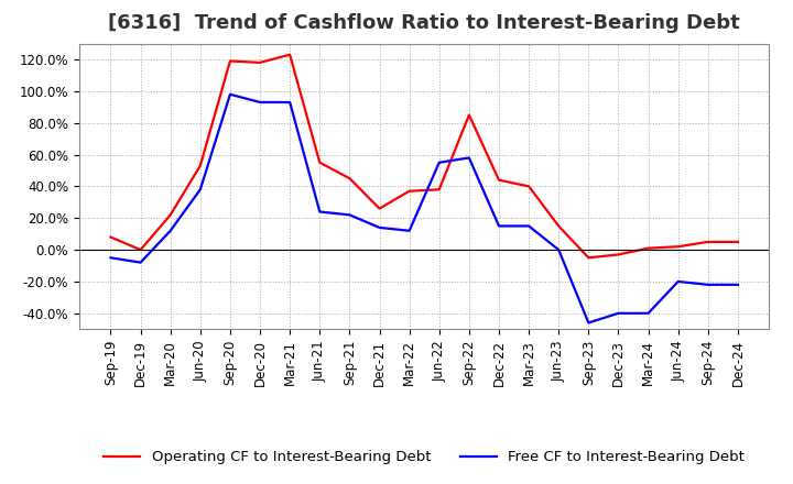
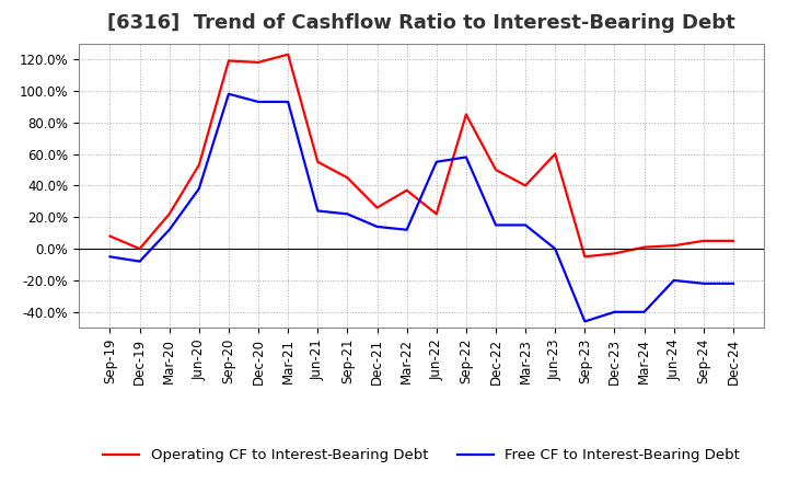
Operating CF to Interest-Bearing Debt/Jun-22: 38% -> 22%
Operating CF to Interest-Bearing Debt/Dec-22: 44% -> 50%
Operating CF to Interest-Bearing Debt/Jun-23: 15% -> 60%
